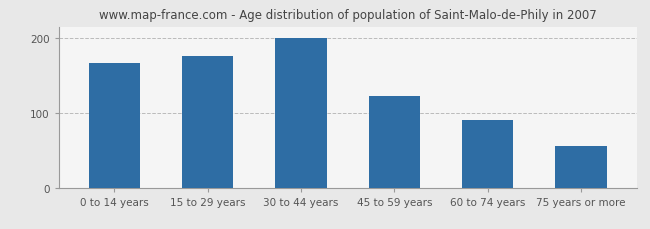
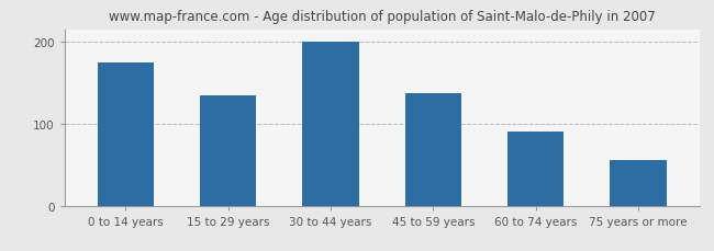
0 to 14 years: 166 -> 175
15 to 29 years: 176 -> 135
45 to 59 years: 122 -> 137
